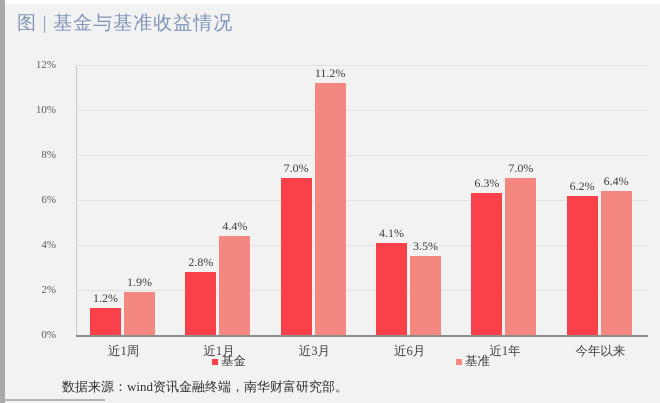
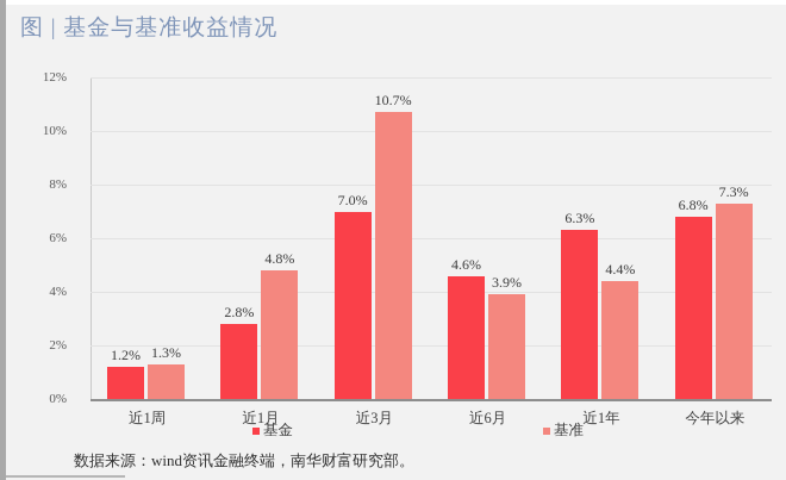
基准/近1周: 1.9% -> 1.3%
基准/近1月: 4.4% -> 4.8%
基准/近3月: 11.2% -> 10.7%
基金/近6月: 4.1% -> 4.6%
基准/近6月: 3.5% -> 3.9%
基准/近1年: 7.0% -> 4.4%
基金/今年以来: 6.2% -> 6.8%
基准/今年以来: 6.4% -> 7.3%
